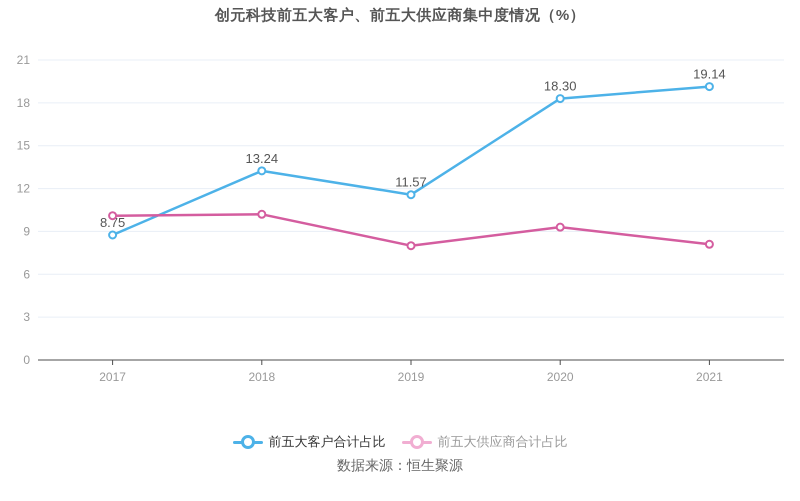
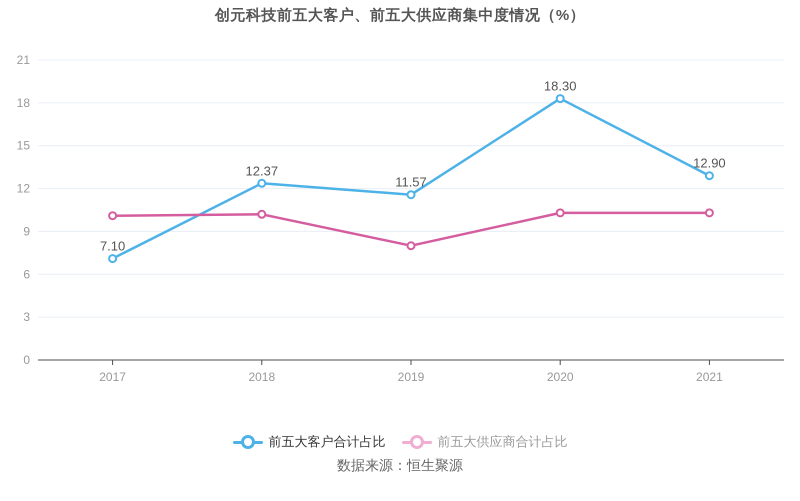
前五大客户合计占比/2017: 8.75 -> 7.10
前五大客户合计占比/2018: 13.24 -> 12.37
前五大供应商合计占比/2020: 9.3 -> 10.3
前五大客户合计占比/2021: 19.14 -> 12.90
前五大供应商合计占比/2021: 8.1 -> 10.3
